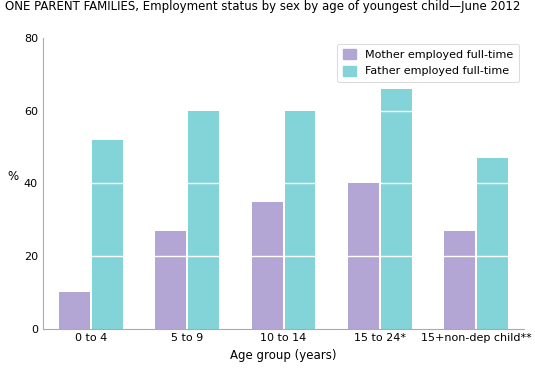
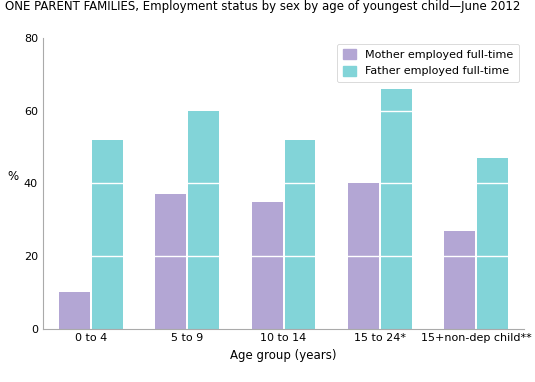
Mother employed full-time/5 to 9: 27 -> 37
Father employed full-time/10 to 14: 60 -> 52
